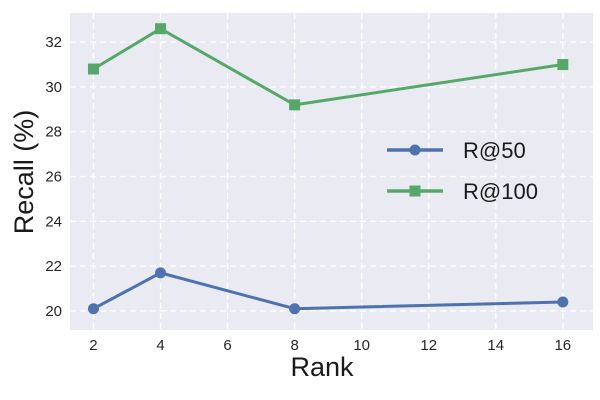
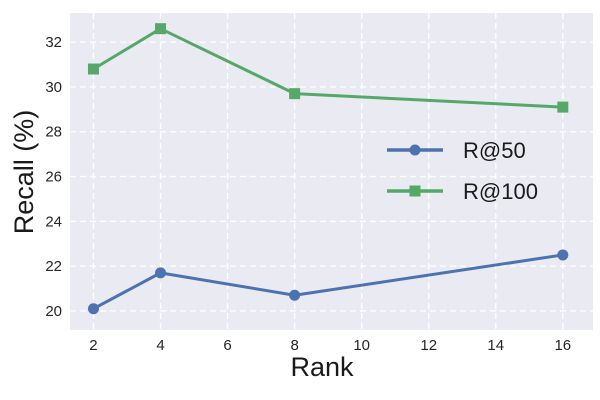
R@50/8: 20.1 -> 20.7
R@100/8: 29.2 -> 29.7
R@50/16: 20.4 -> 22.5
R@100/16: 31.0 -> 29.1
